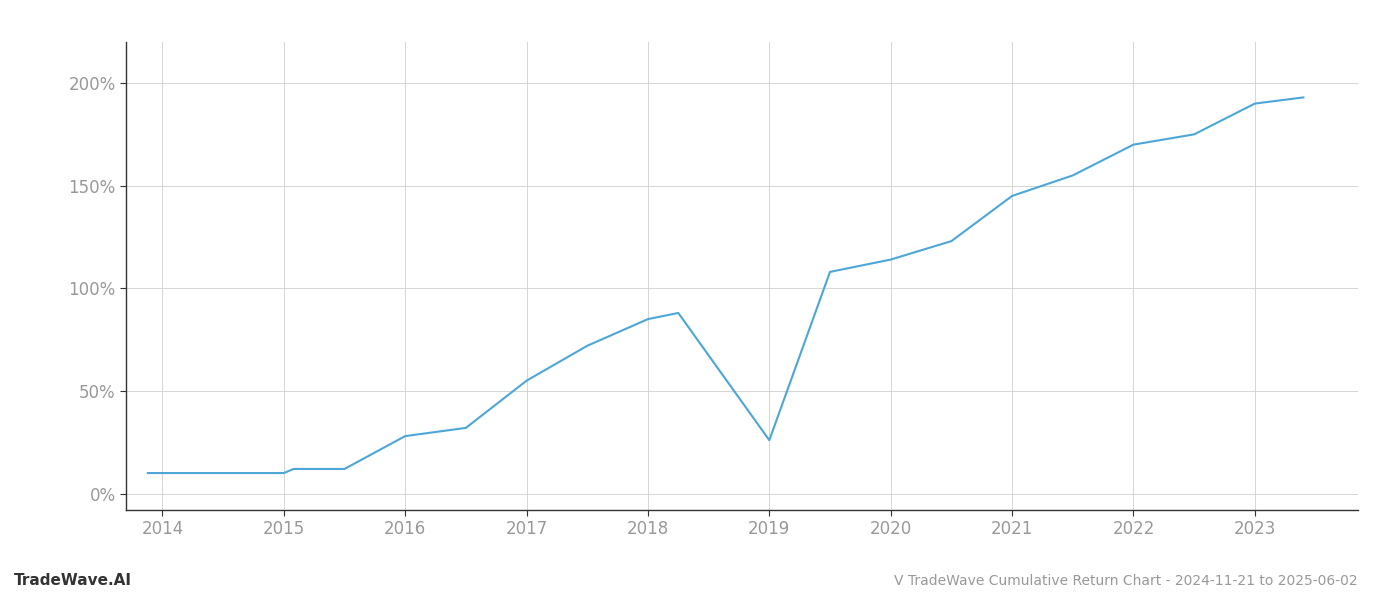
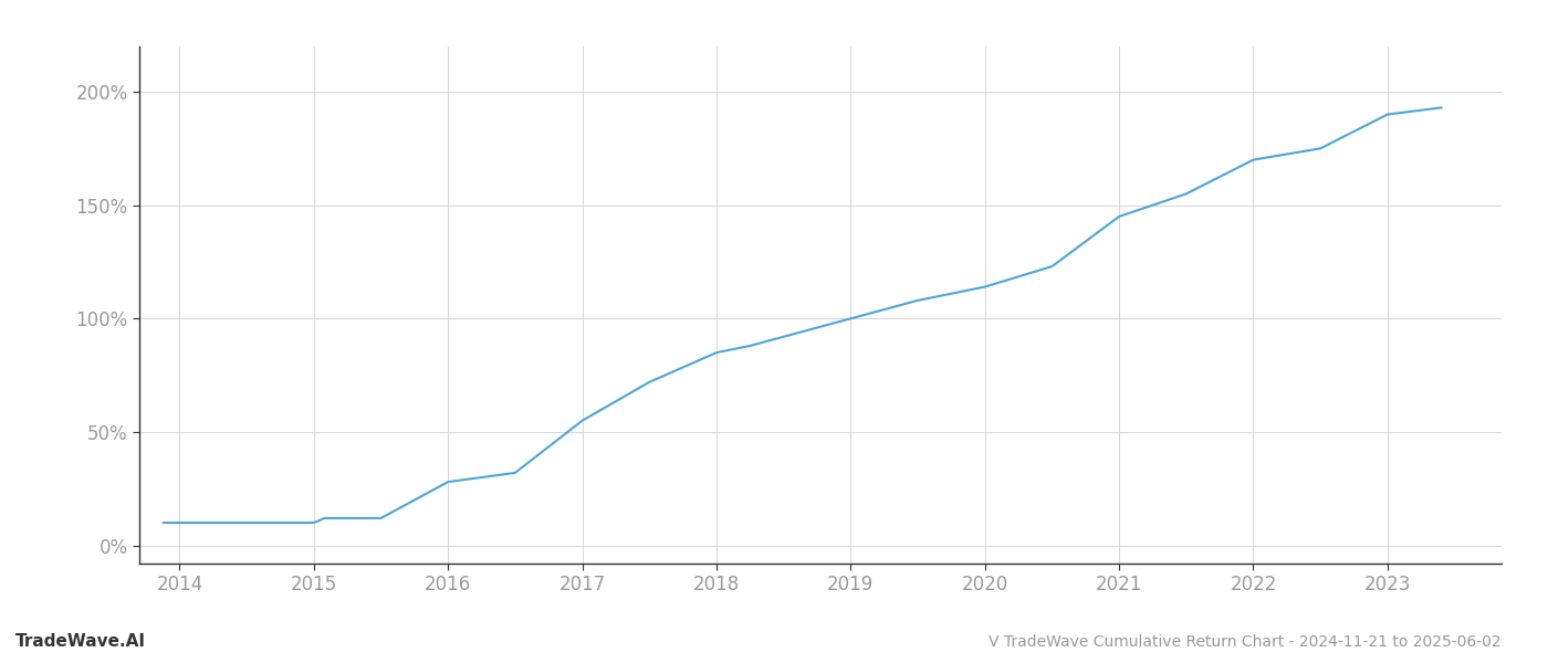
2019: 26% -> 100%
